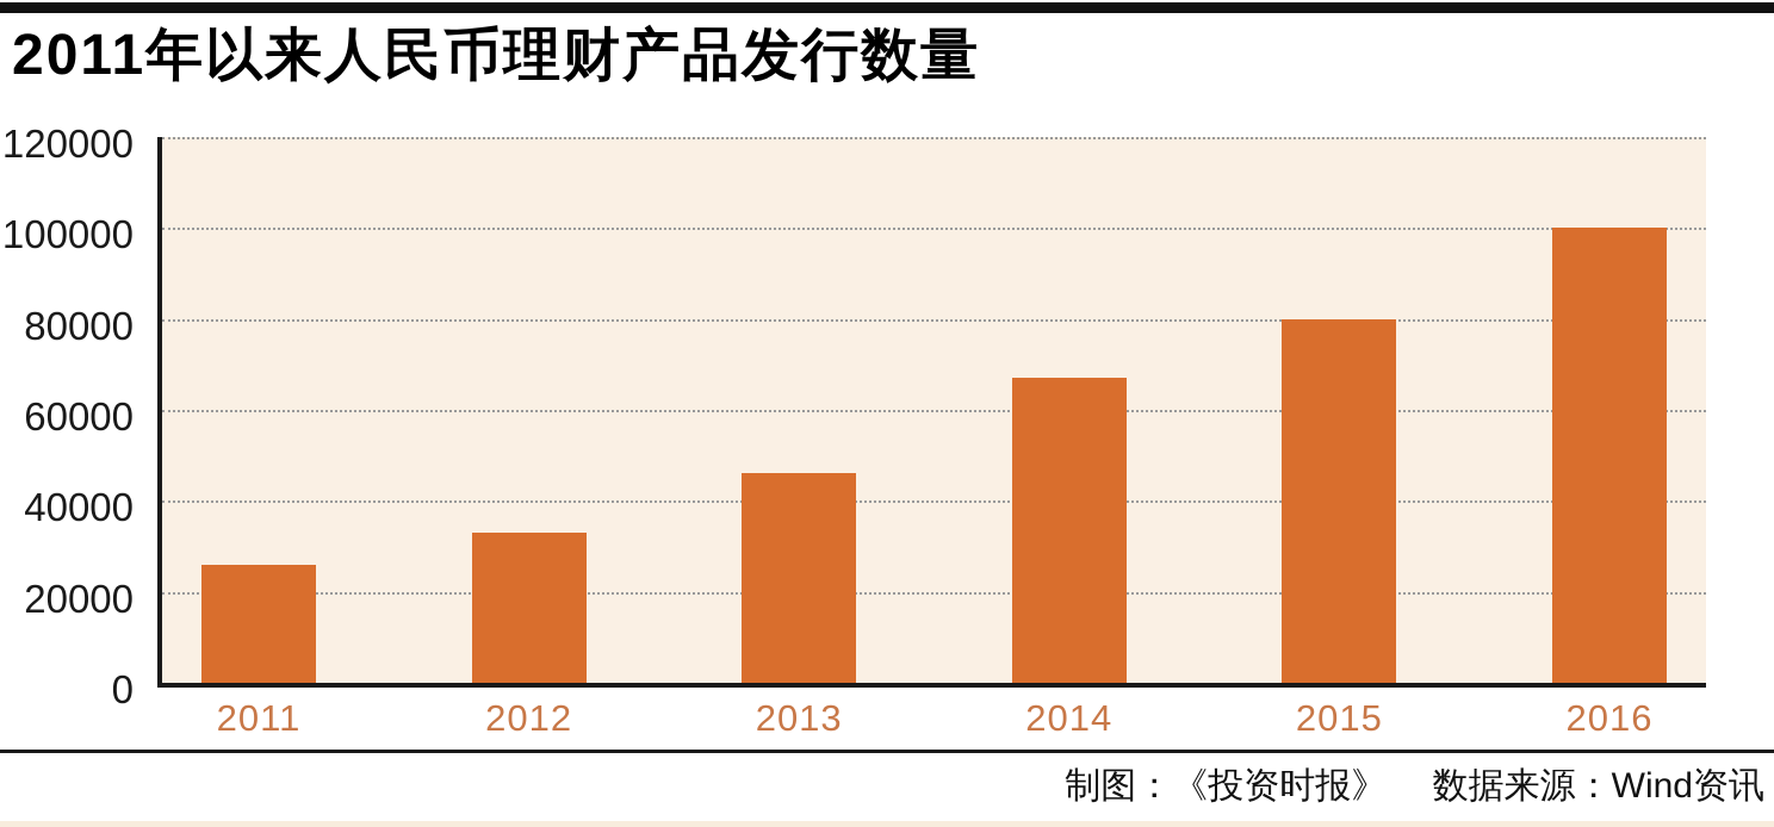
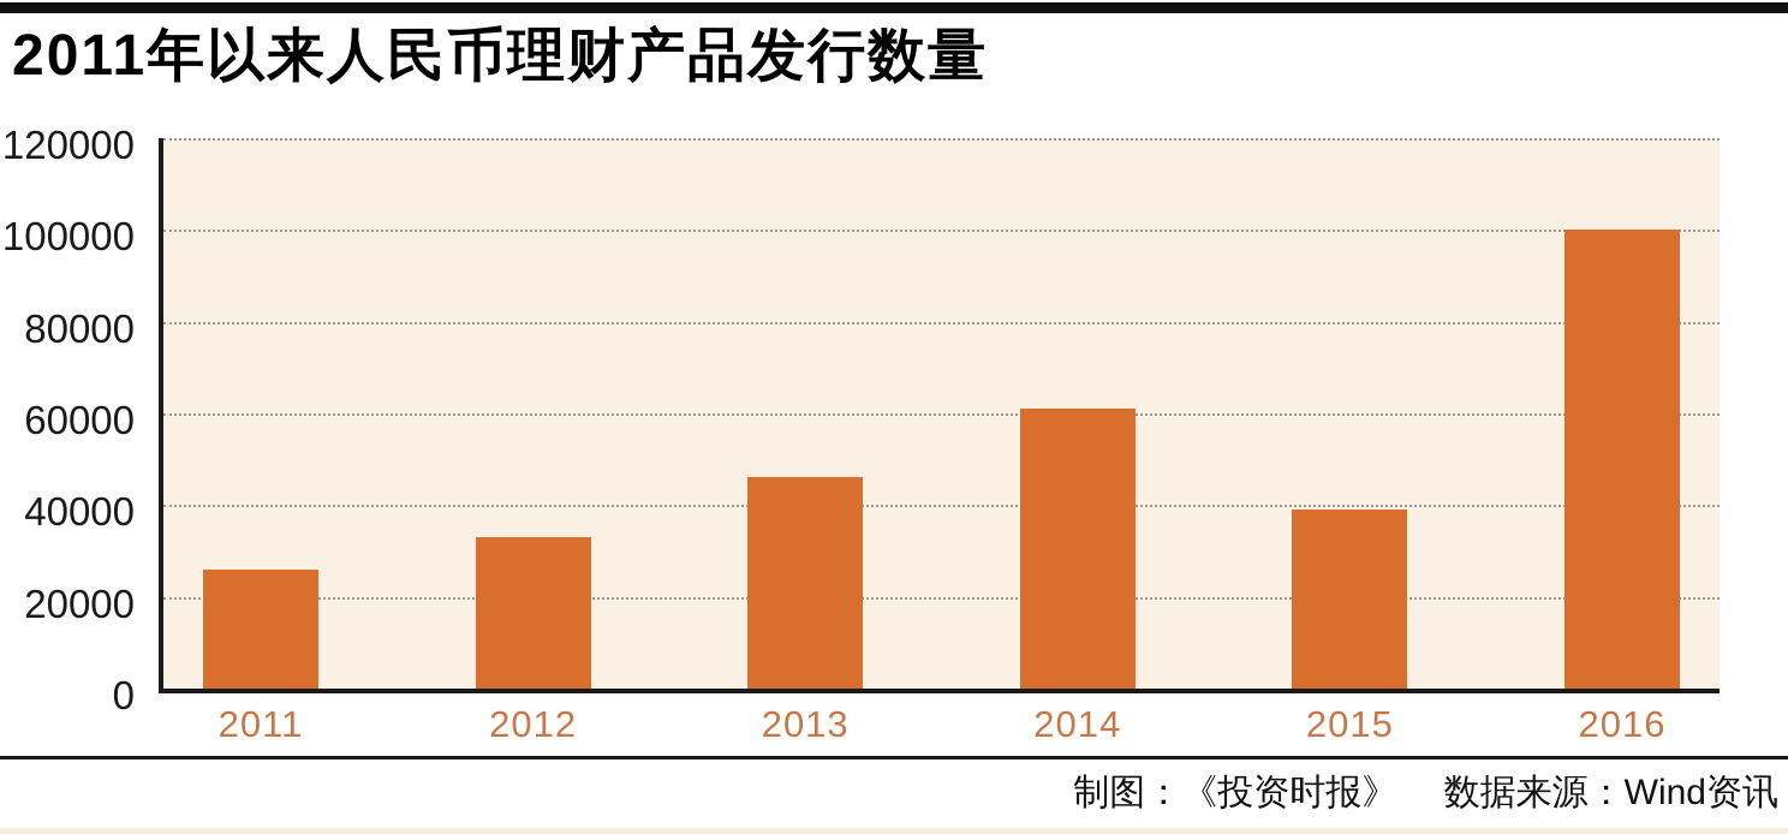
2014: 67000 -> 61000
2015: 80000 -> 39000
